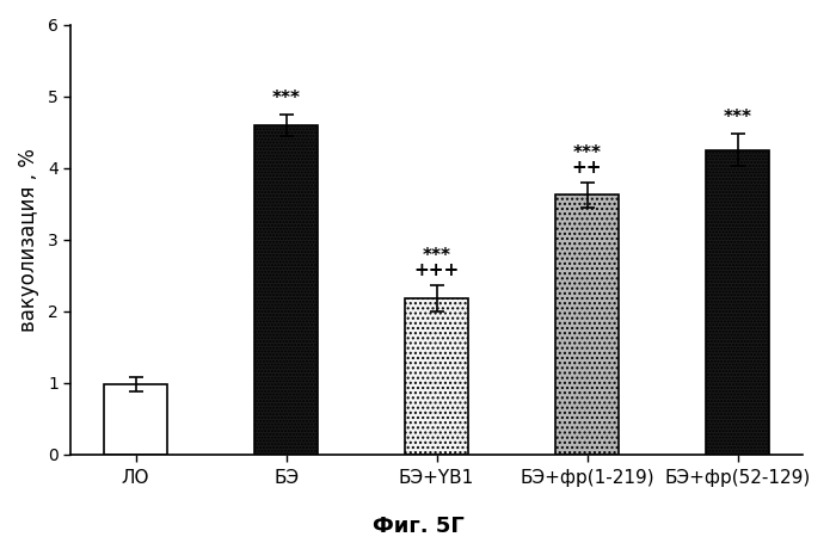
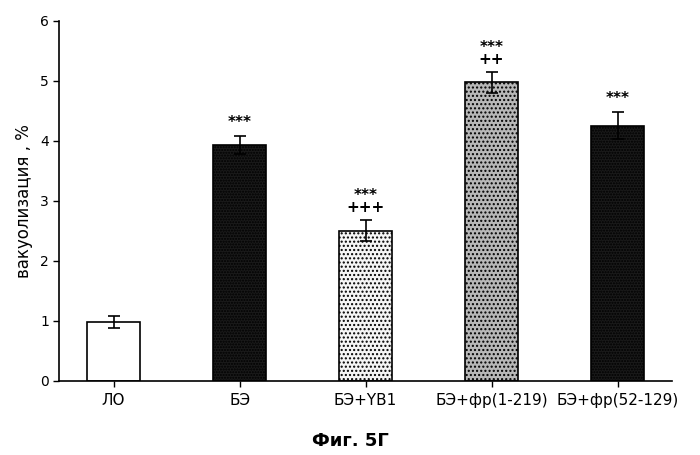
БЭ: 4.60 -> 3.93
БЭ+YB1: 2.18 -> 2.50
БЭ+фр(1-219): 3.62 -> 4.97
